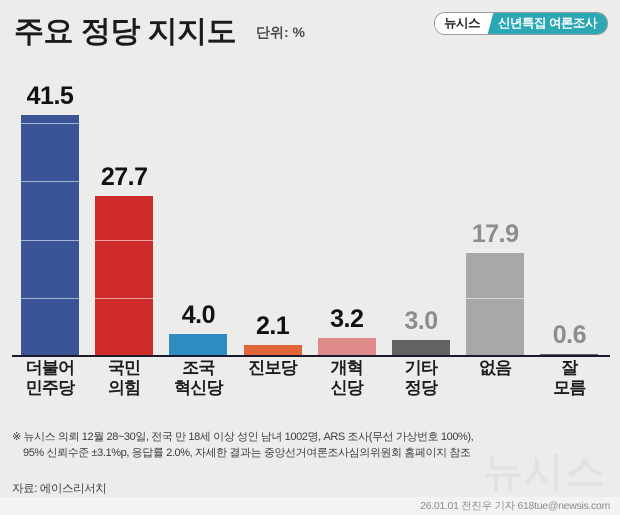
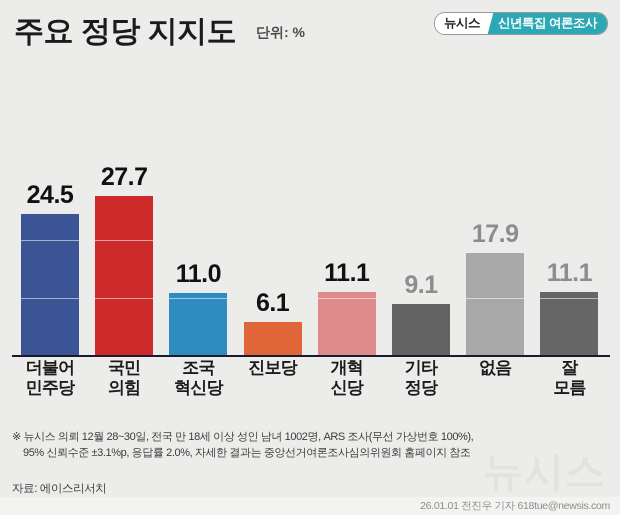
더불어 민주당: 41.5 -> 24.5
조국 혁신당: 4.0 -> 11.0
진보당: 2.1 -> 6.1
개혁 신당: 3.2 -> 11.1
기타 정당: 3.0 -> 9.1
잘 모름: 0.6 -> 11.1
